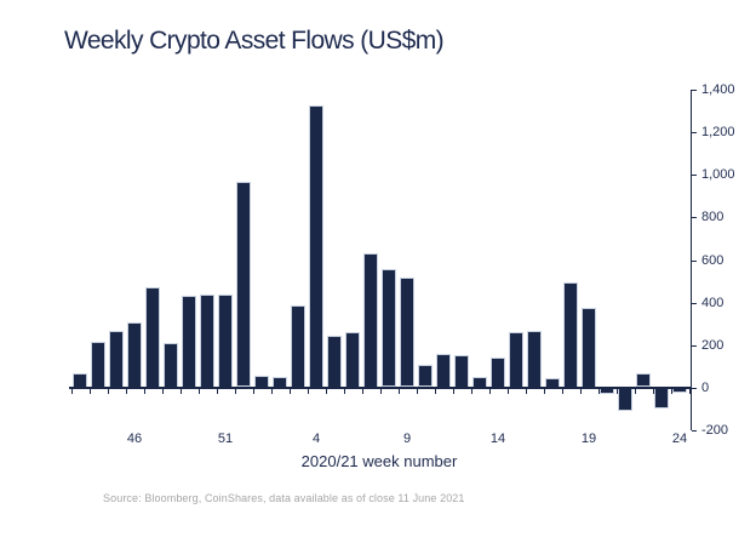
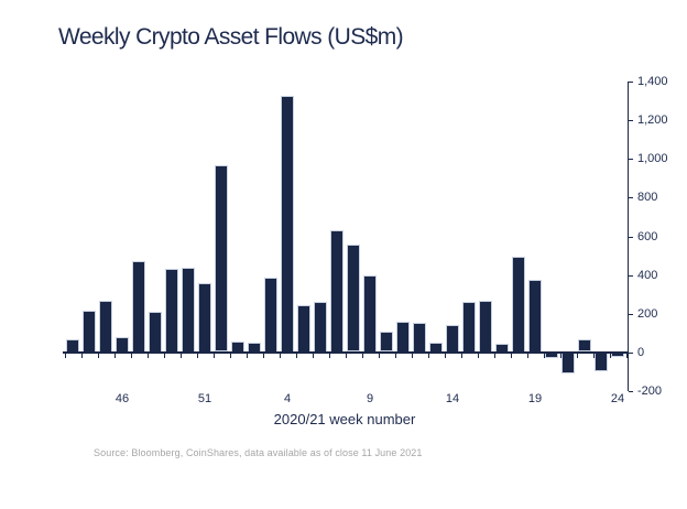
46: 300 -> 80
51: 440 -> 360
9: 520 -> 400
